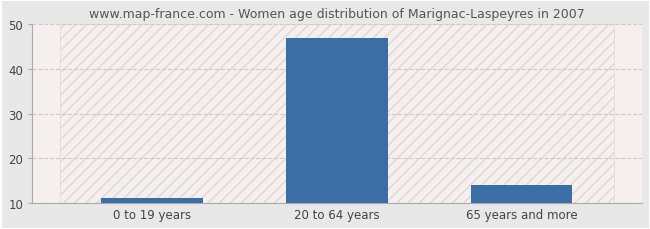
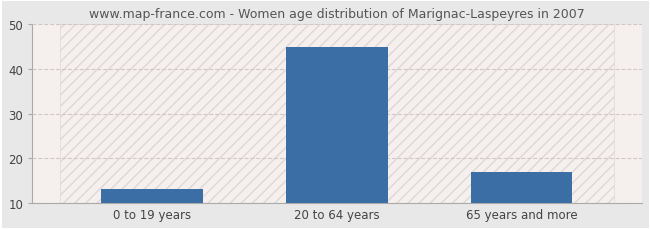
0 to 19 years: 11 -> 13
20 to 64 years: 47 -> 45
65 years and more: 14 -> 17
